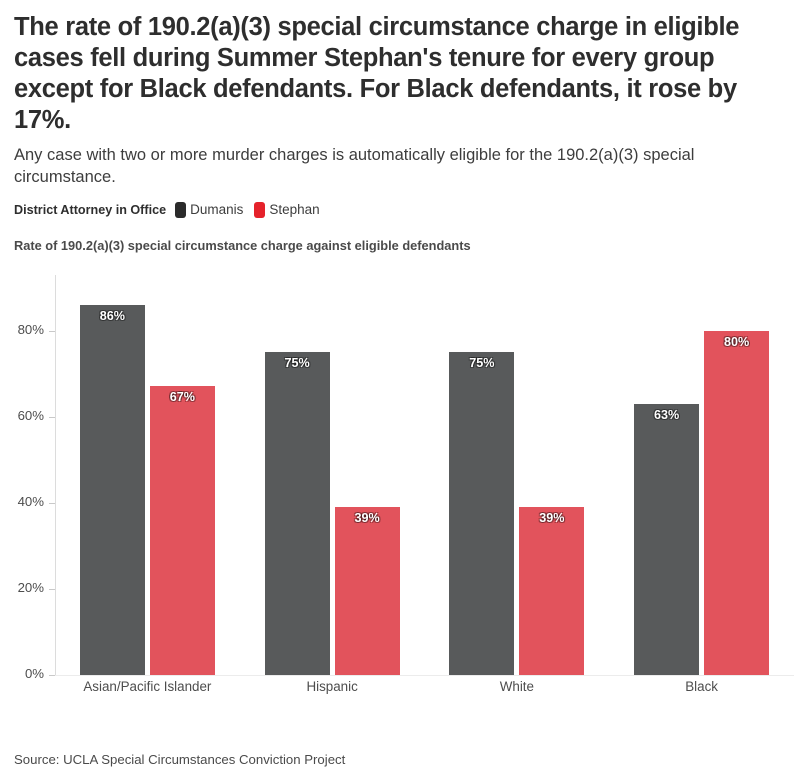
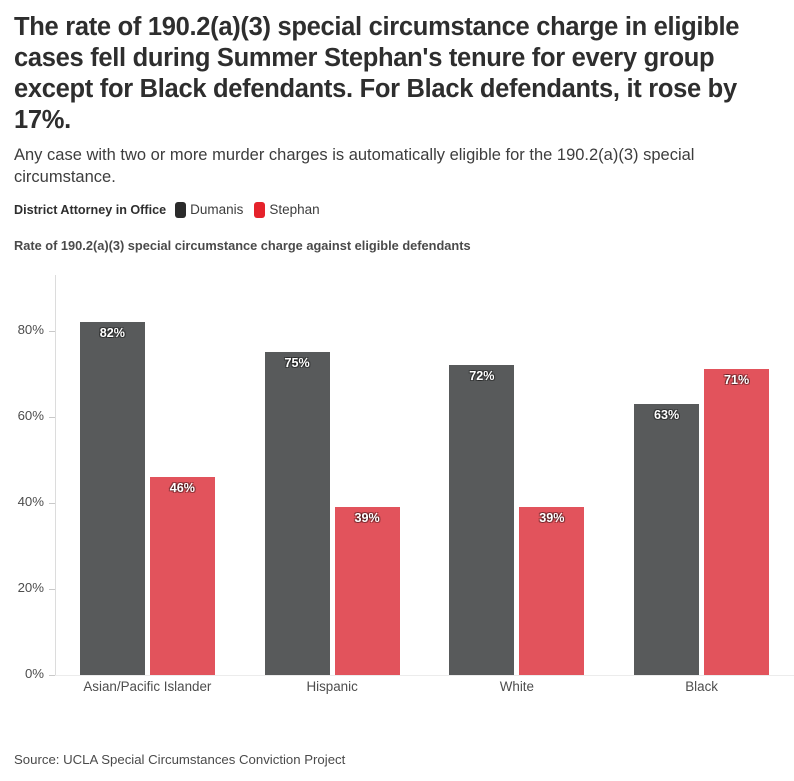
Dumanis/Asian/Pacific Islander: 86% -> 82%
Stephan/Asian/Pacific Islander: 67% -> 46%
Dumanis/White: 75% -> 72%
Stephan/Black: 80% -> 71%
